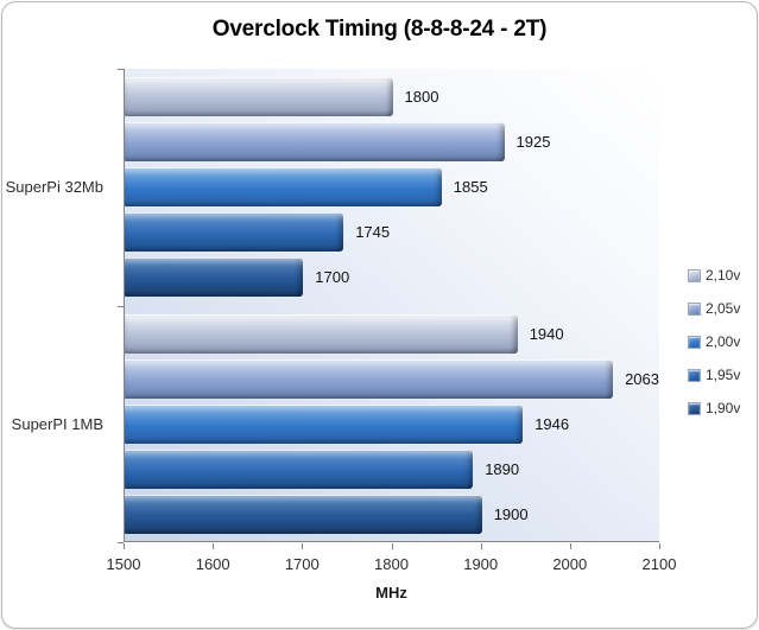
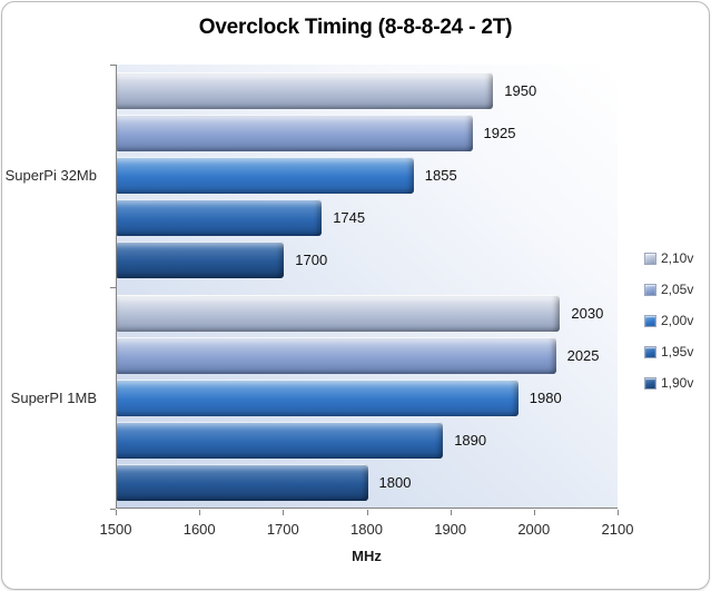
2,10v/SuperPi 32Mb: 1800 -> 1950
2,10v/SuperPI 1MB: 1940 -> 2030
2,05v/SuperPI 1MB: 2063 -> 2025
2,00v/SuperPI 1MB: 1946 -> 1980
1,90v/SuperPI 1MB: 1900 -> 1800
